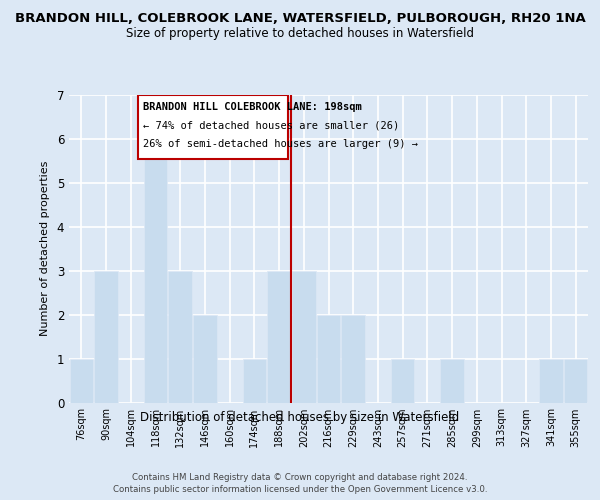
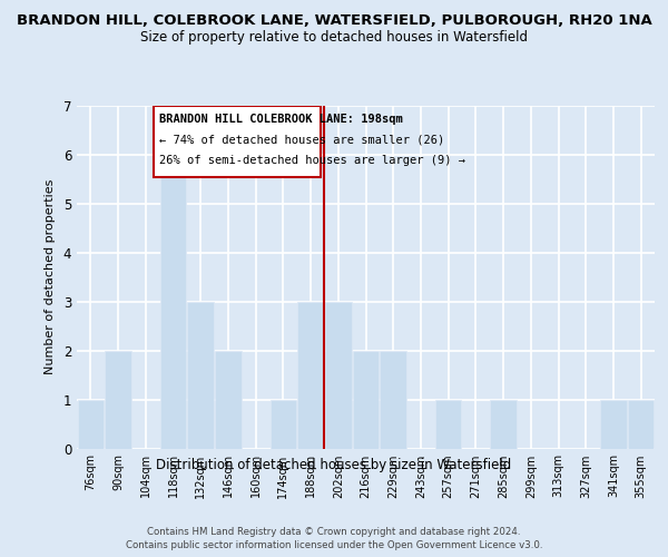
90sqm: 3 -> 2
